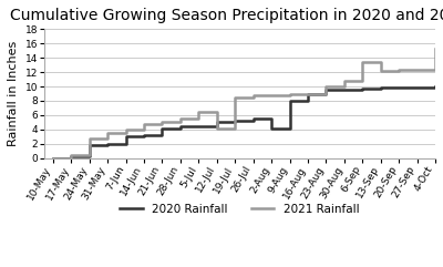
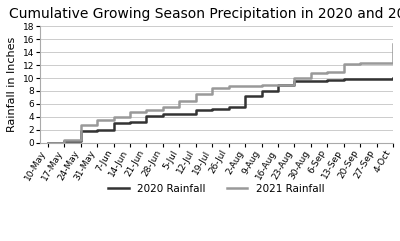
2021 Rainfall/12-Jul: 4.2 -> 7.5
2020 Rainfall/2-Aug: 4.2 -> 7.2
2021 Rainfall/6-Sep: 13.4 -> 11.0
